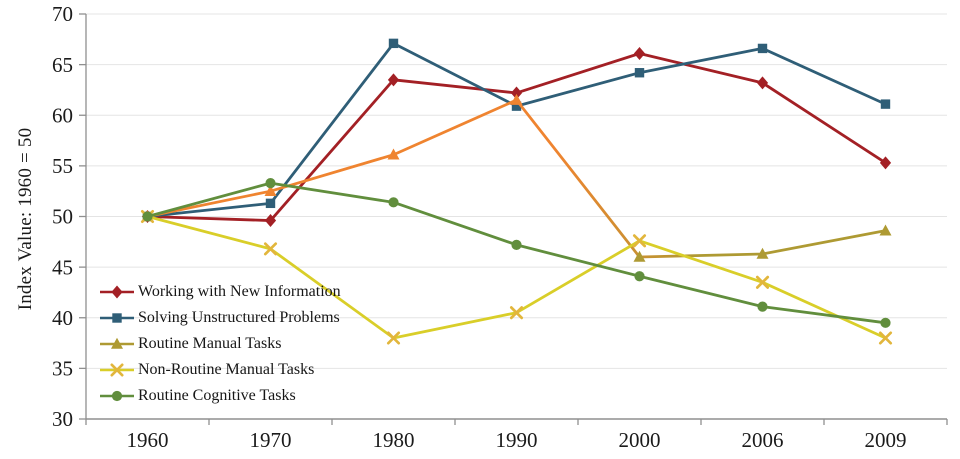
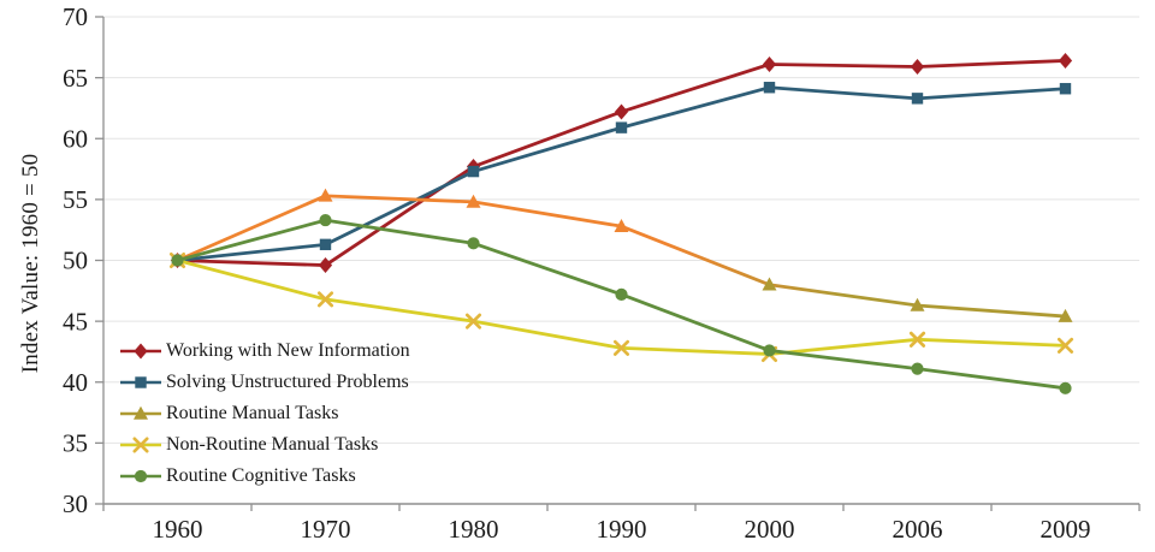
Routine Manual Tasks/1970: 52.5 -> 55.3
Working with New Information/1980: 63.5 -> 57.7
Solving Unstructured Problems/1980: 67.1 -> 57.3
Routine Manual Tasks/1980: 56.1 -> 54.8
Non-Routine Manual Tasks/1980: 38.0 -> 45.0
Routine Manual Tasks/1990: 61.5 -> 52.8
Non-Routine Manual Tasks/1990: 40.5 -> 42.8
Routine Manual Tasks/2000: 46.0 -> 48.0
Non-Routine Manual Tasks/2000: 47.6 -> 42.3
Routine Cognitive Tasks/2000: 44.1 -> 42.6
Working with New Information/2006: 63.2 -> 65.9
Solving Unstructured Problems/2006: 66.6 -> 63.3
Working with New Information/2009: 55.3 -> 66.4
Solving Unstructured Problems/2009: 61.1 -> 64.1
Routine Manual Tasks/2009: 48.6 -> 45.4
Non-Routine Manual Tasks/2009: 38.0 -> 43.0
